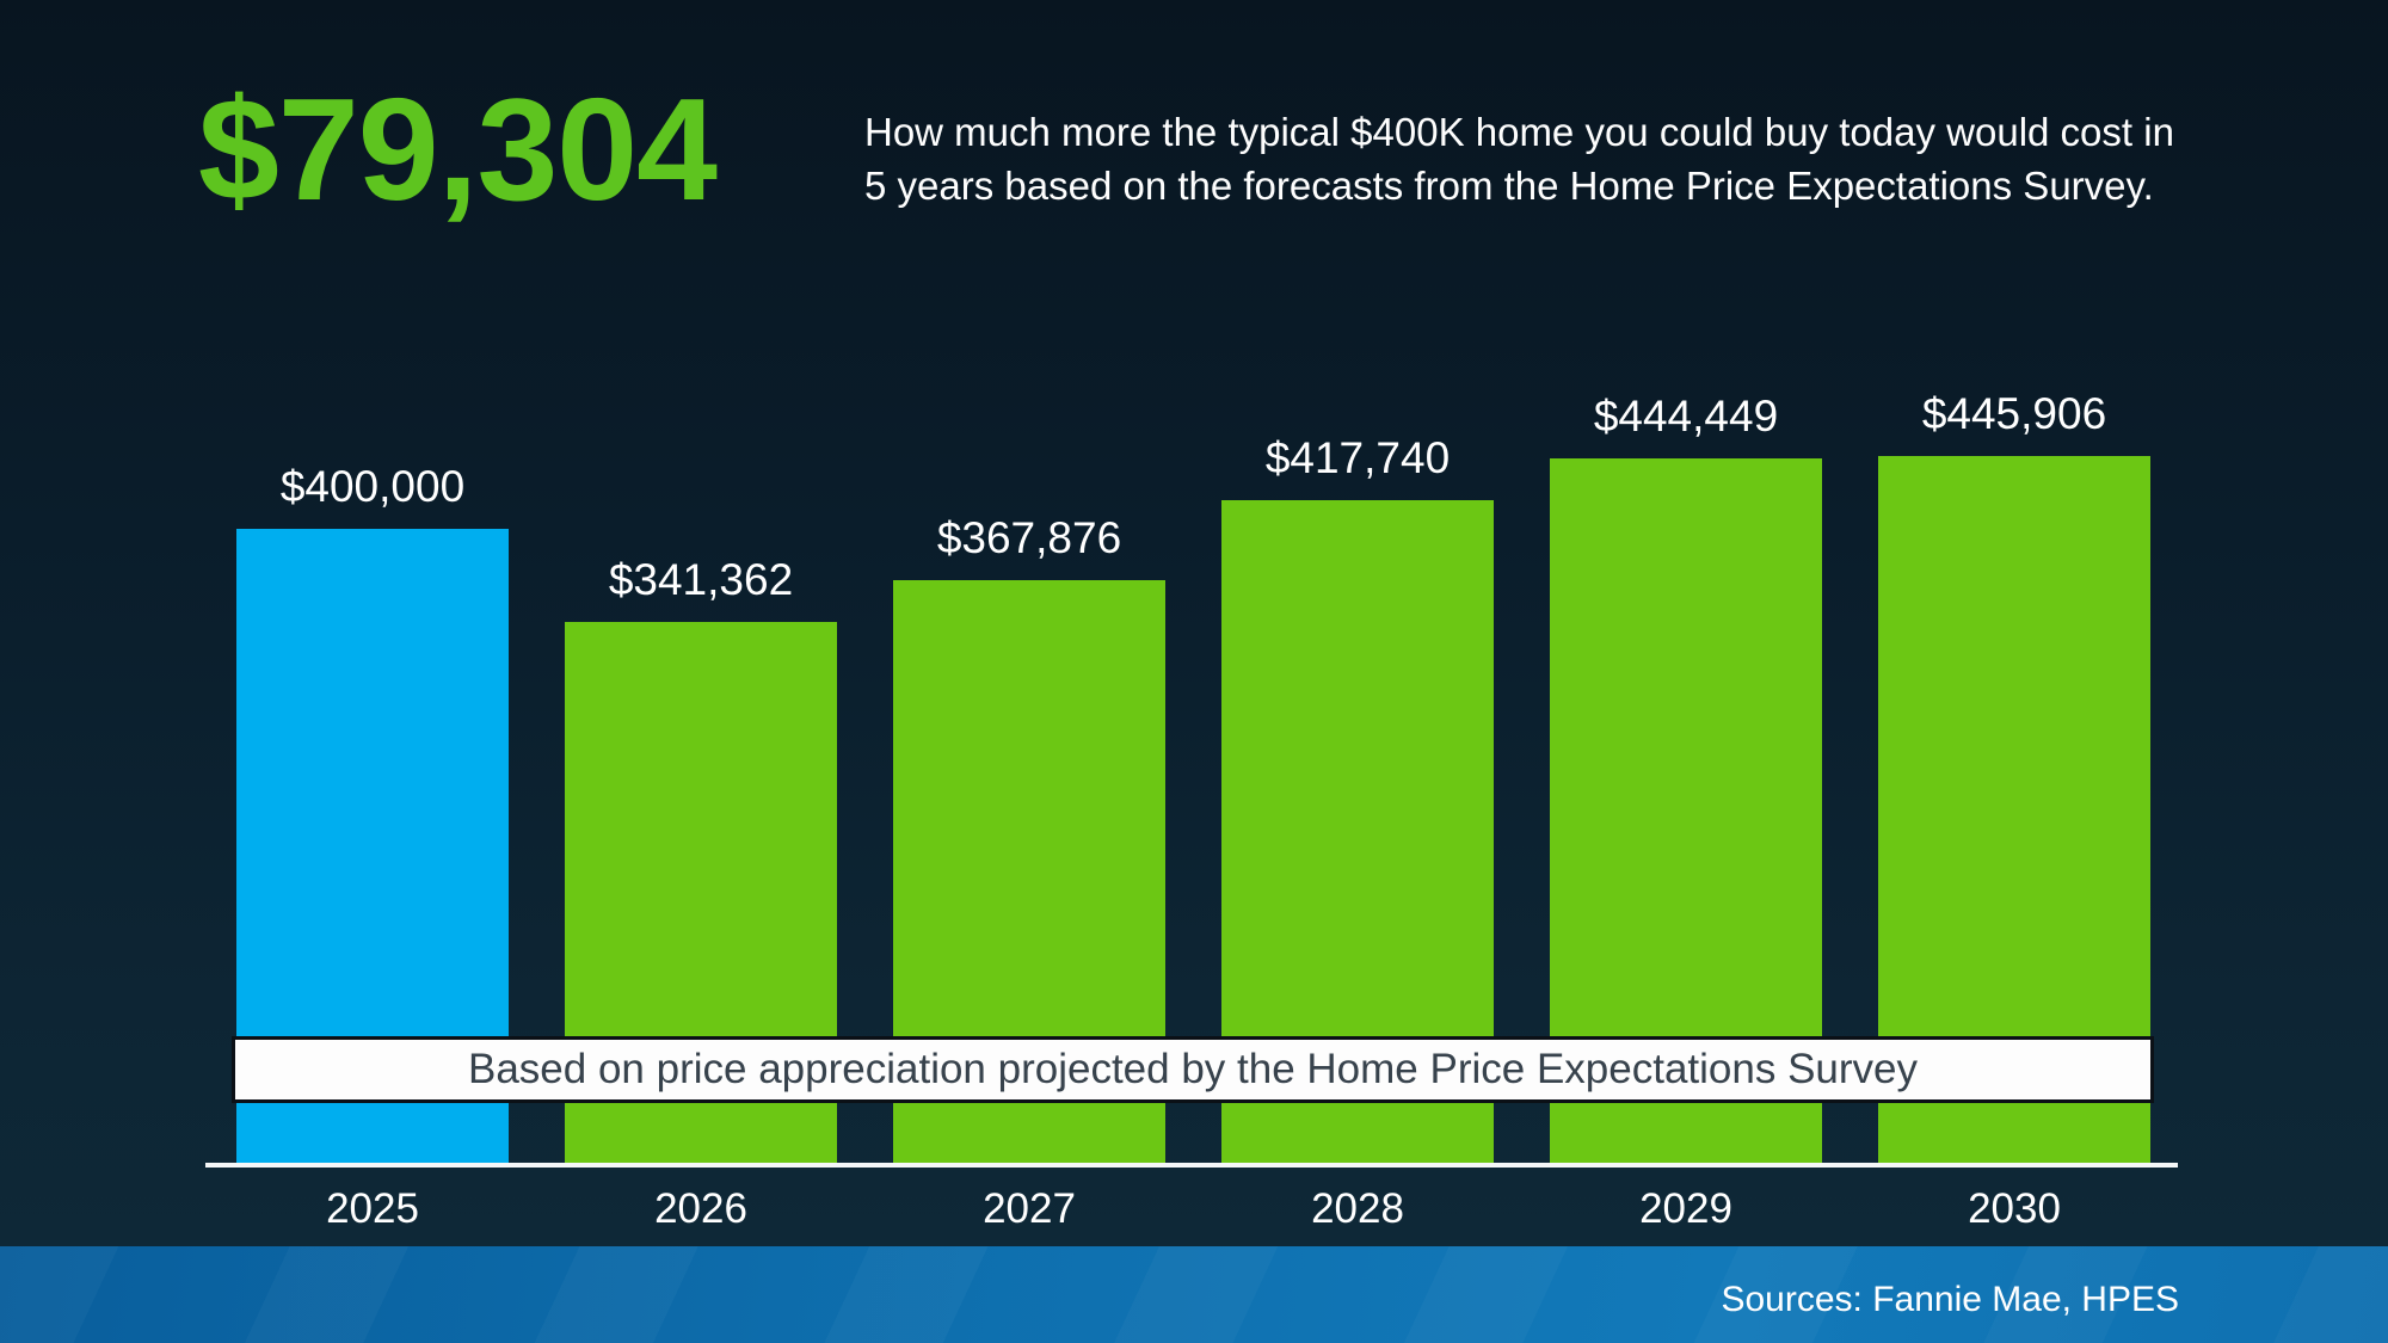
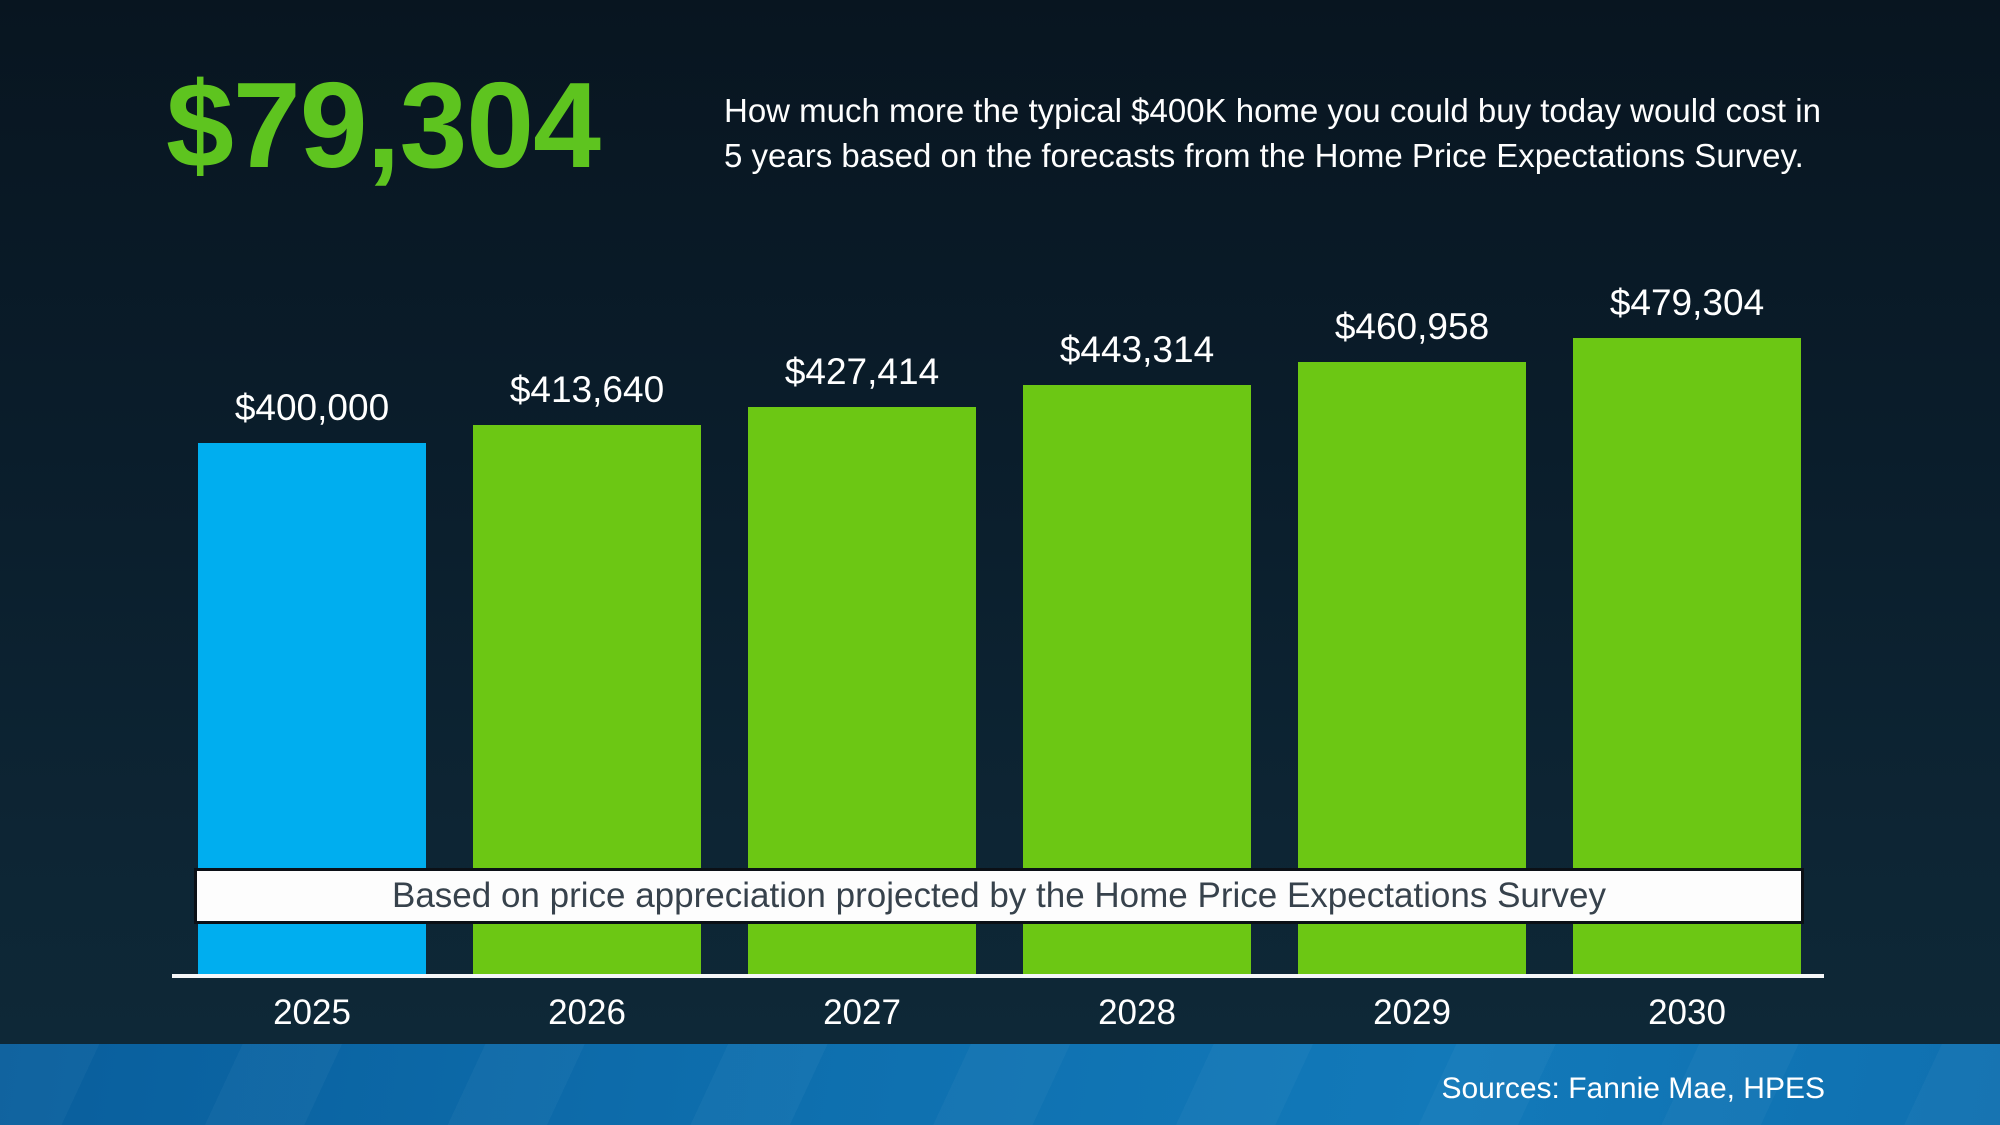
2026: $341,362 -> $413,640
2027: $367,876 -> $427,414
2028: $417,740 -> $443,314
2029: $444,449 -> $460,958
2030: $445,906 -> $479,304
